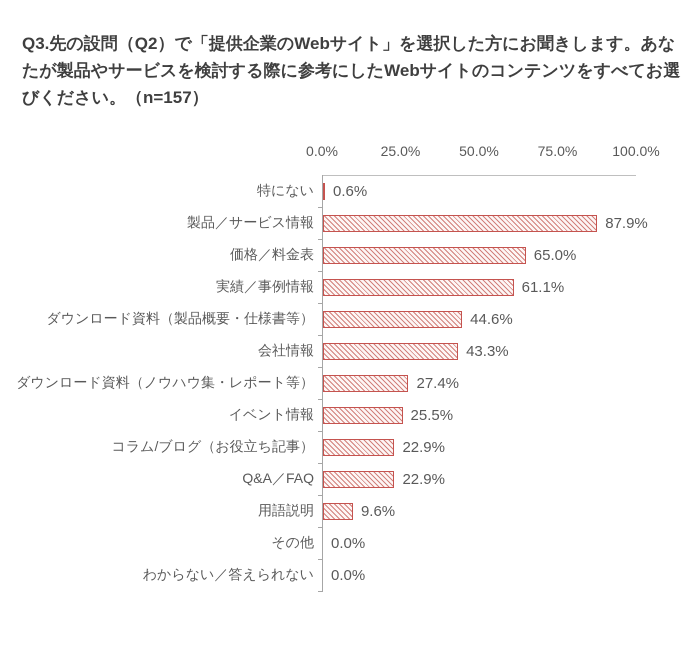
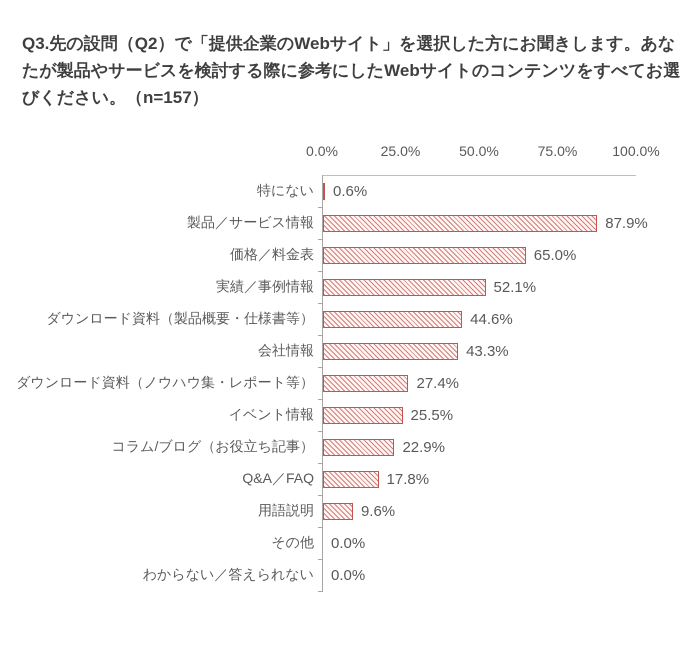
実績／事例情報: 61.1% -> 52.1%
Q&A／FAQ: 22.9% -> 17.8%
